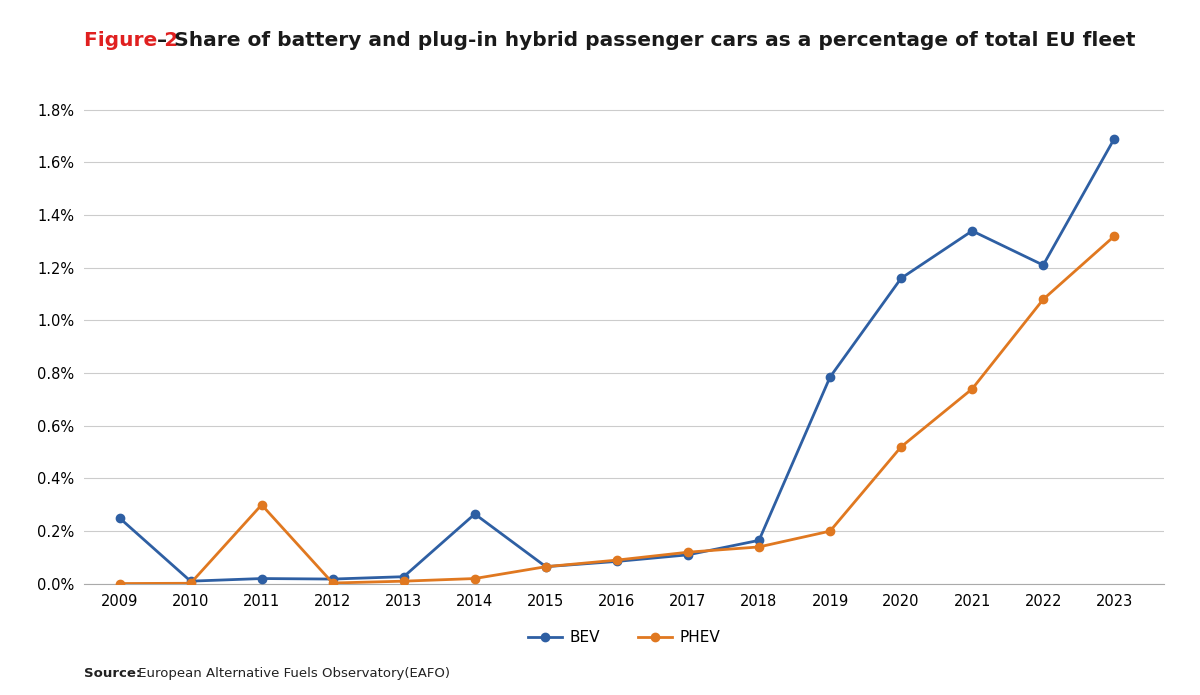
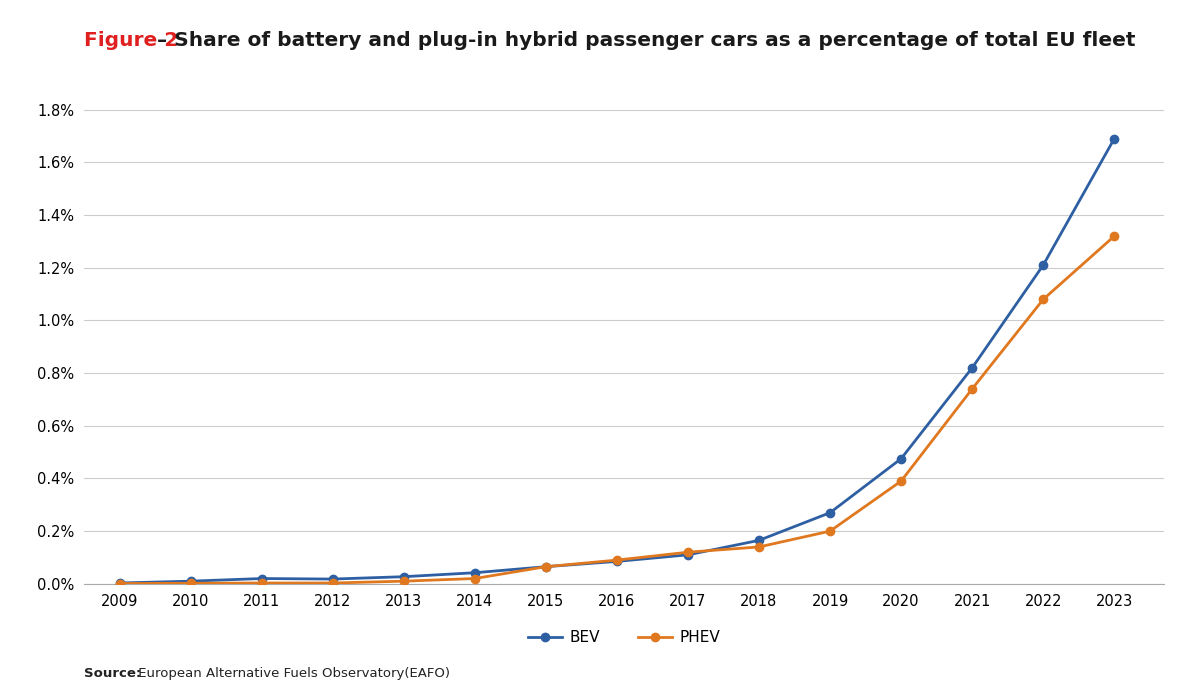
BEV/2009: 0.250% -> 0.003%
PHEV/2011: 0.300% -> 0.003%
BEV/2014: 0.265% -> 0.042%
BEV/2019: 0.785% -> 0.270%
BEV/2020: 1.160% -> 0.475%
PHEV/2020: 0.520% -> 0.390%
BEV/2021: 1.340% -> 0.820%
